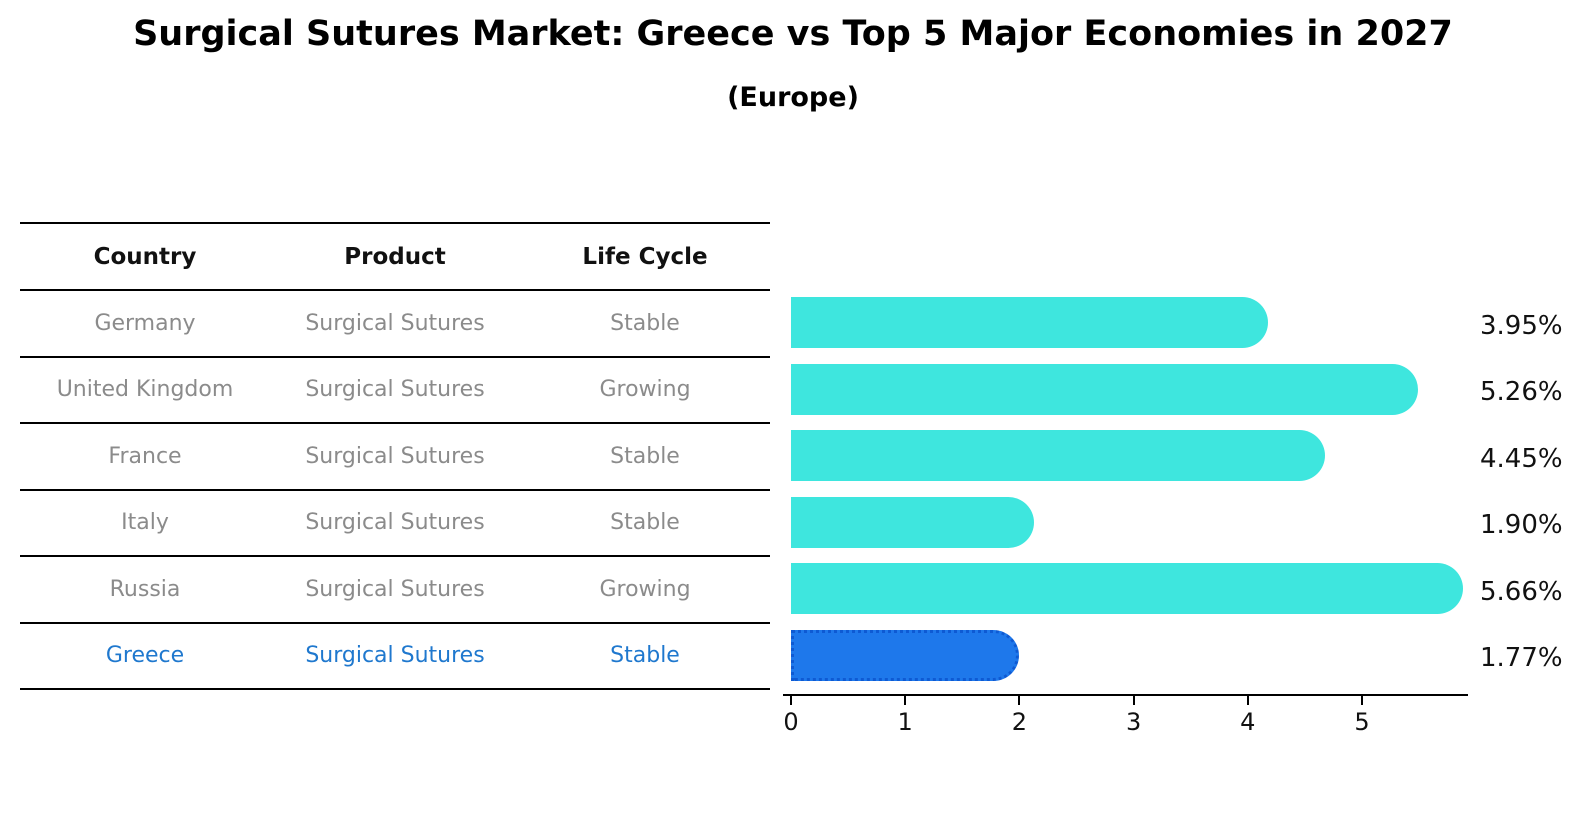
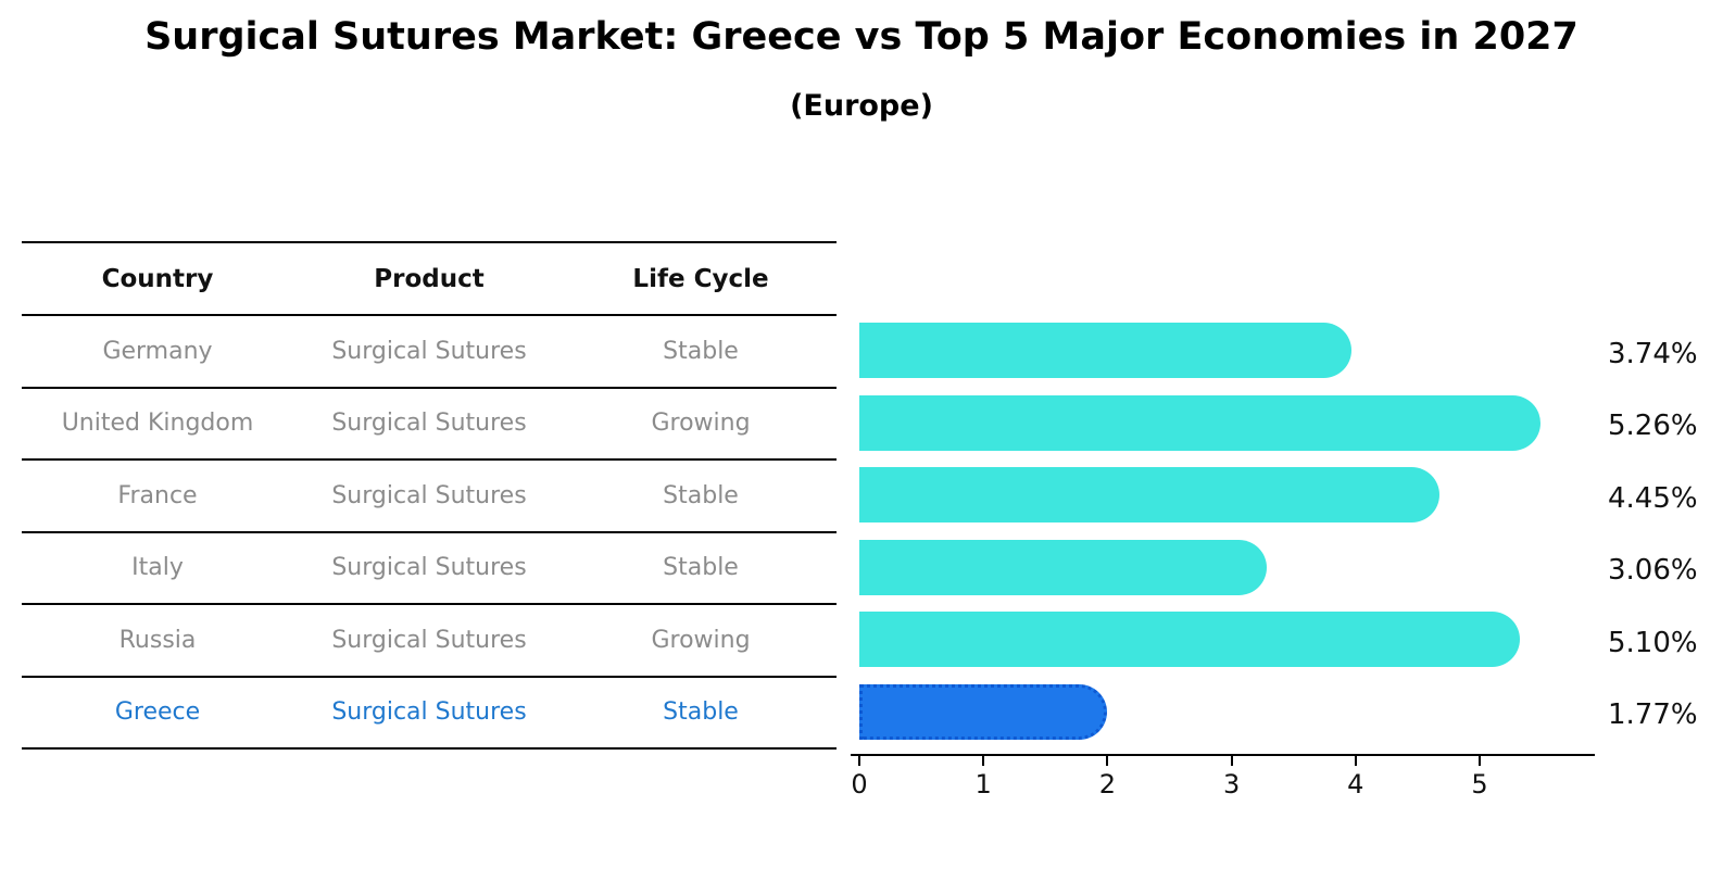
Germany: 3.95% -> 3.74%
Italy: 1.90% -> 3.06%
Russia: 5.66% -> 5.10%
